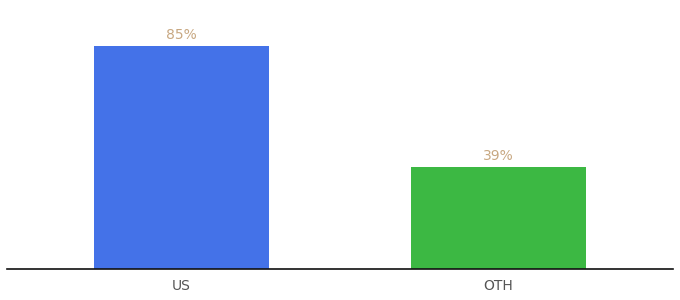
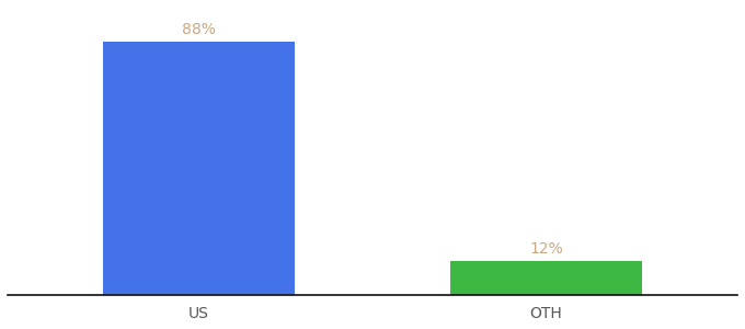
US: 85% -> 88%
OTH: 39% -> 12%
